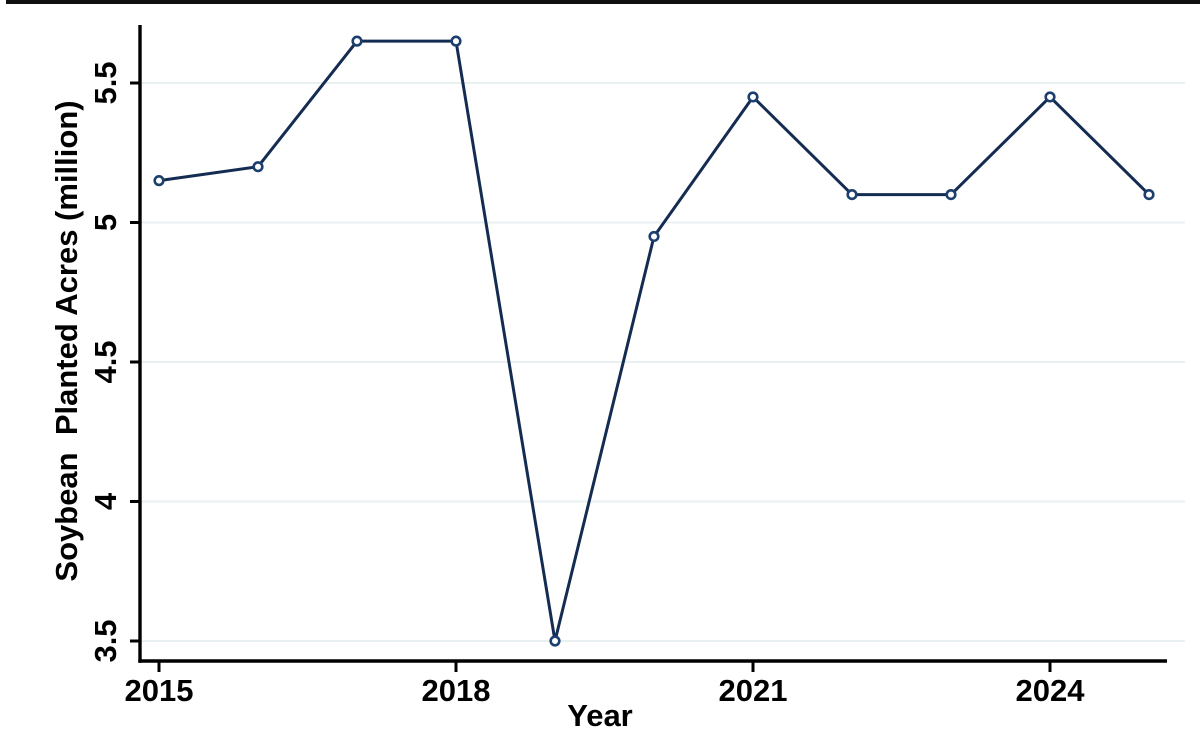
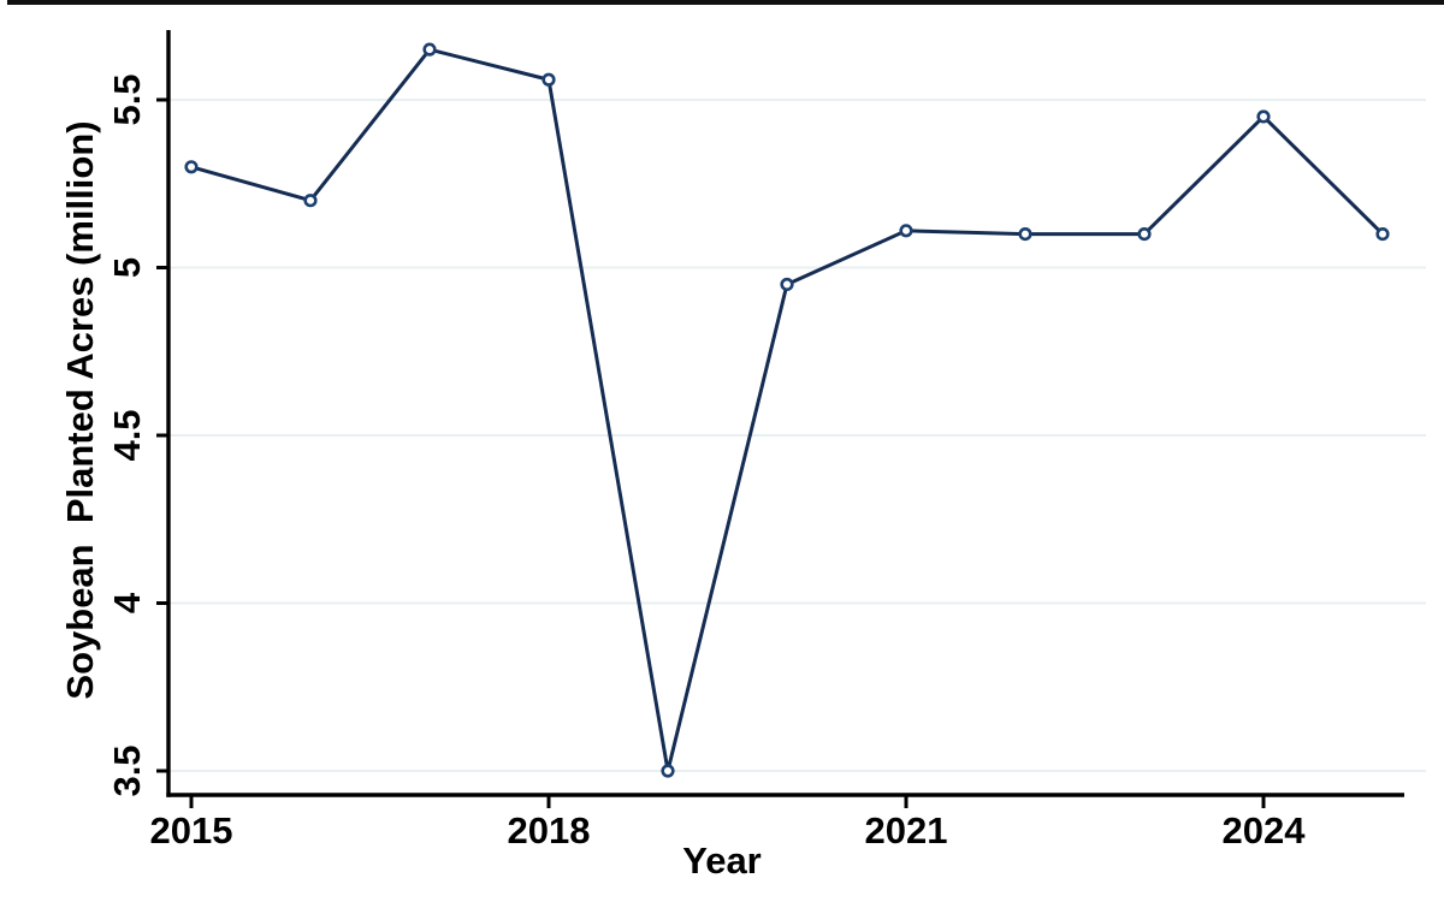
2015: 5.15 -> 5.30
2018: 5.65 -> 5.56
2021: 5.45 -> 5.11
